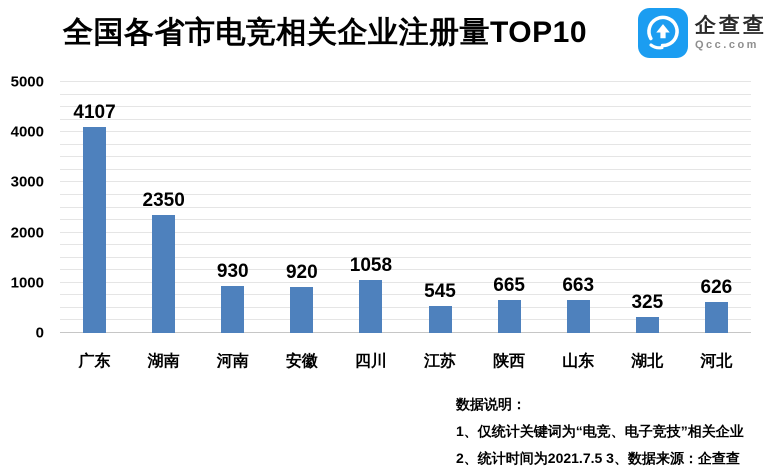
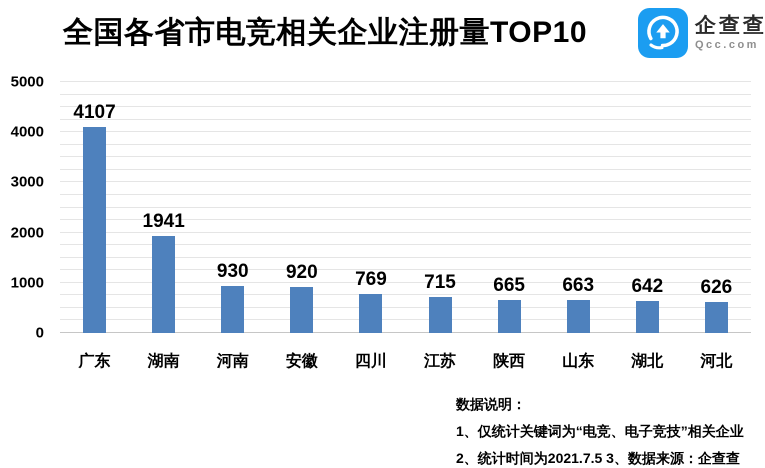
湖南: 2350 -> 1941
四川: 1058 -> 769
江苏: 545 -> 715
湖北: 325 -> 642
